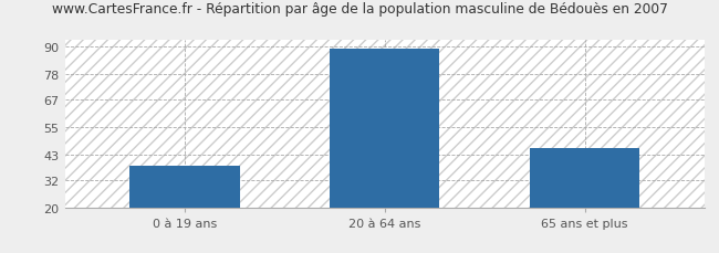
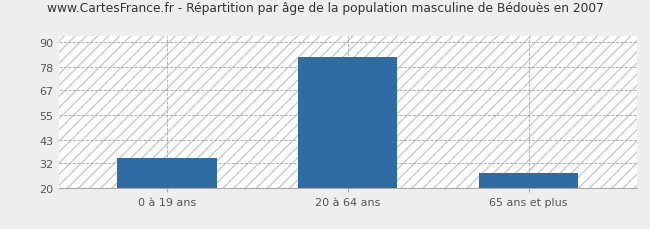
0 à 19 ans: 38 -> 34
20 à 64 ans: 89 -> 83
65 ans et plus: 46 -> 27
